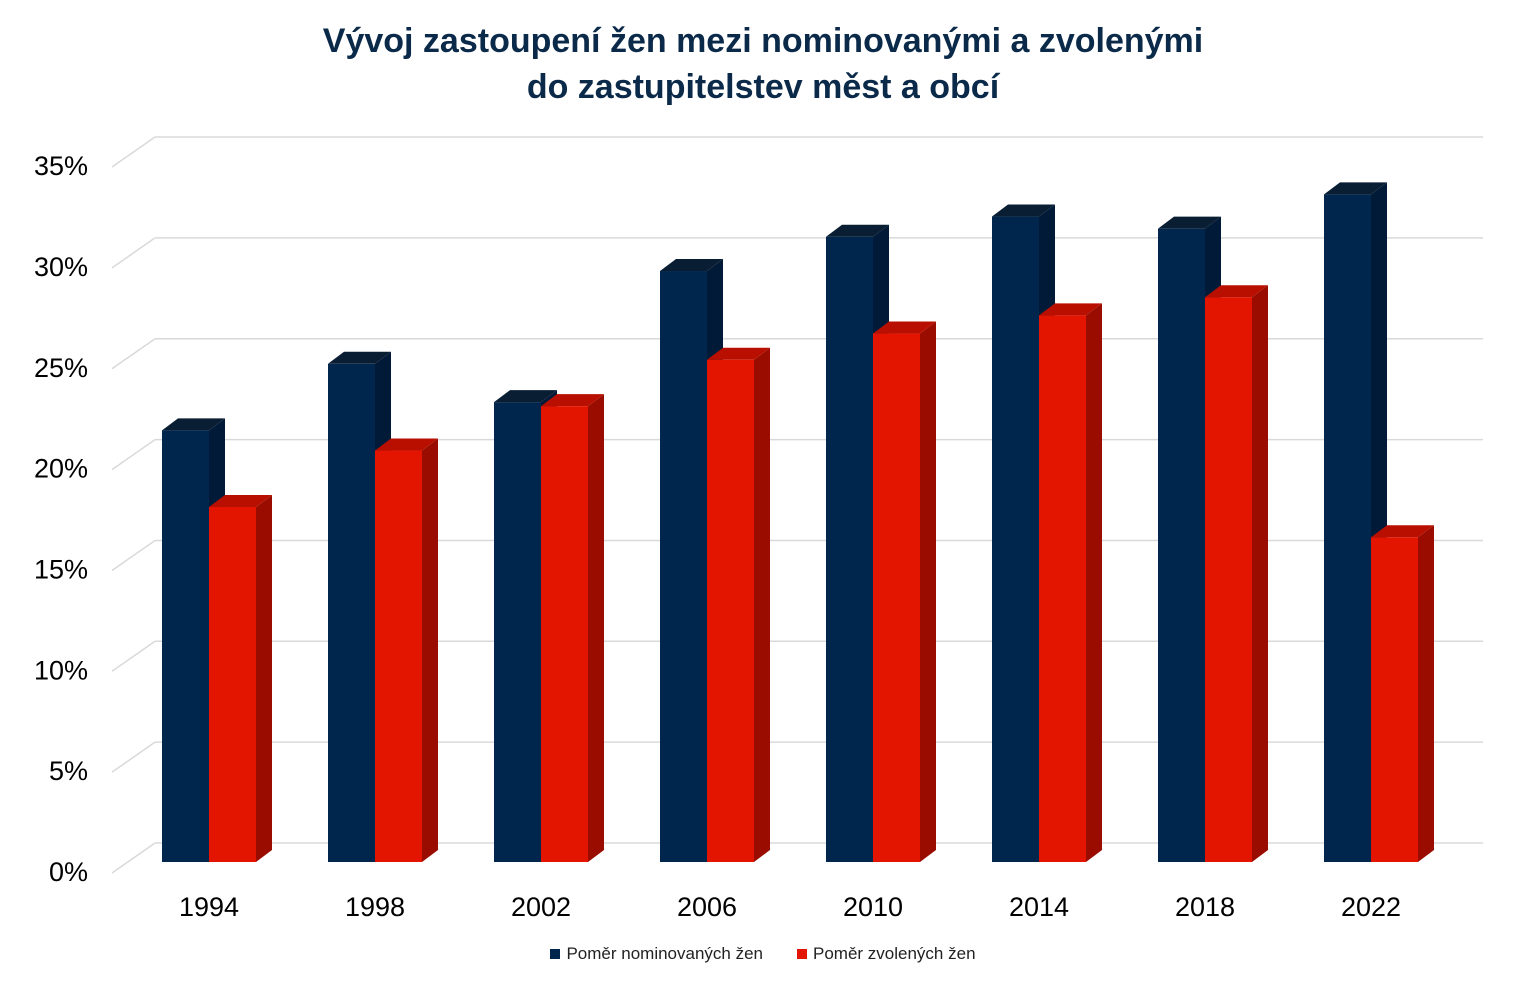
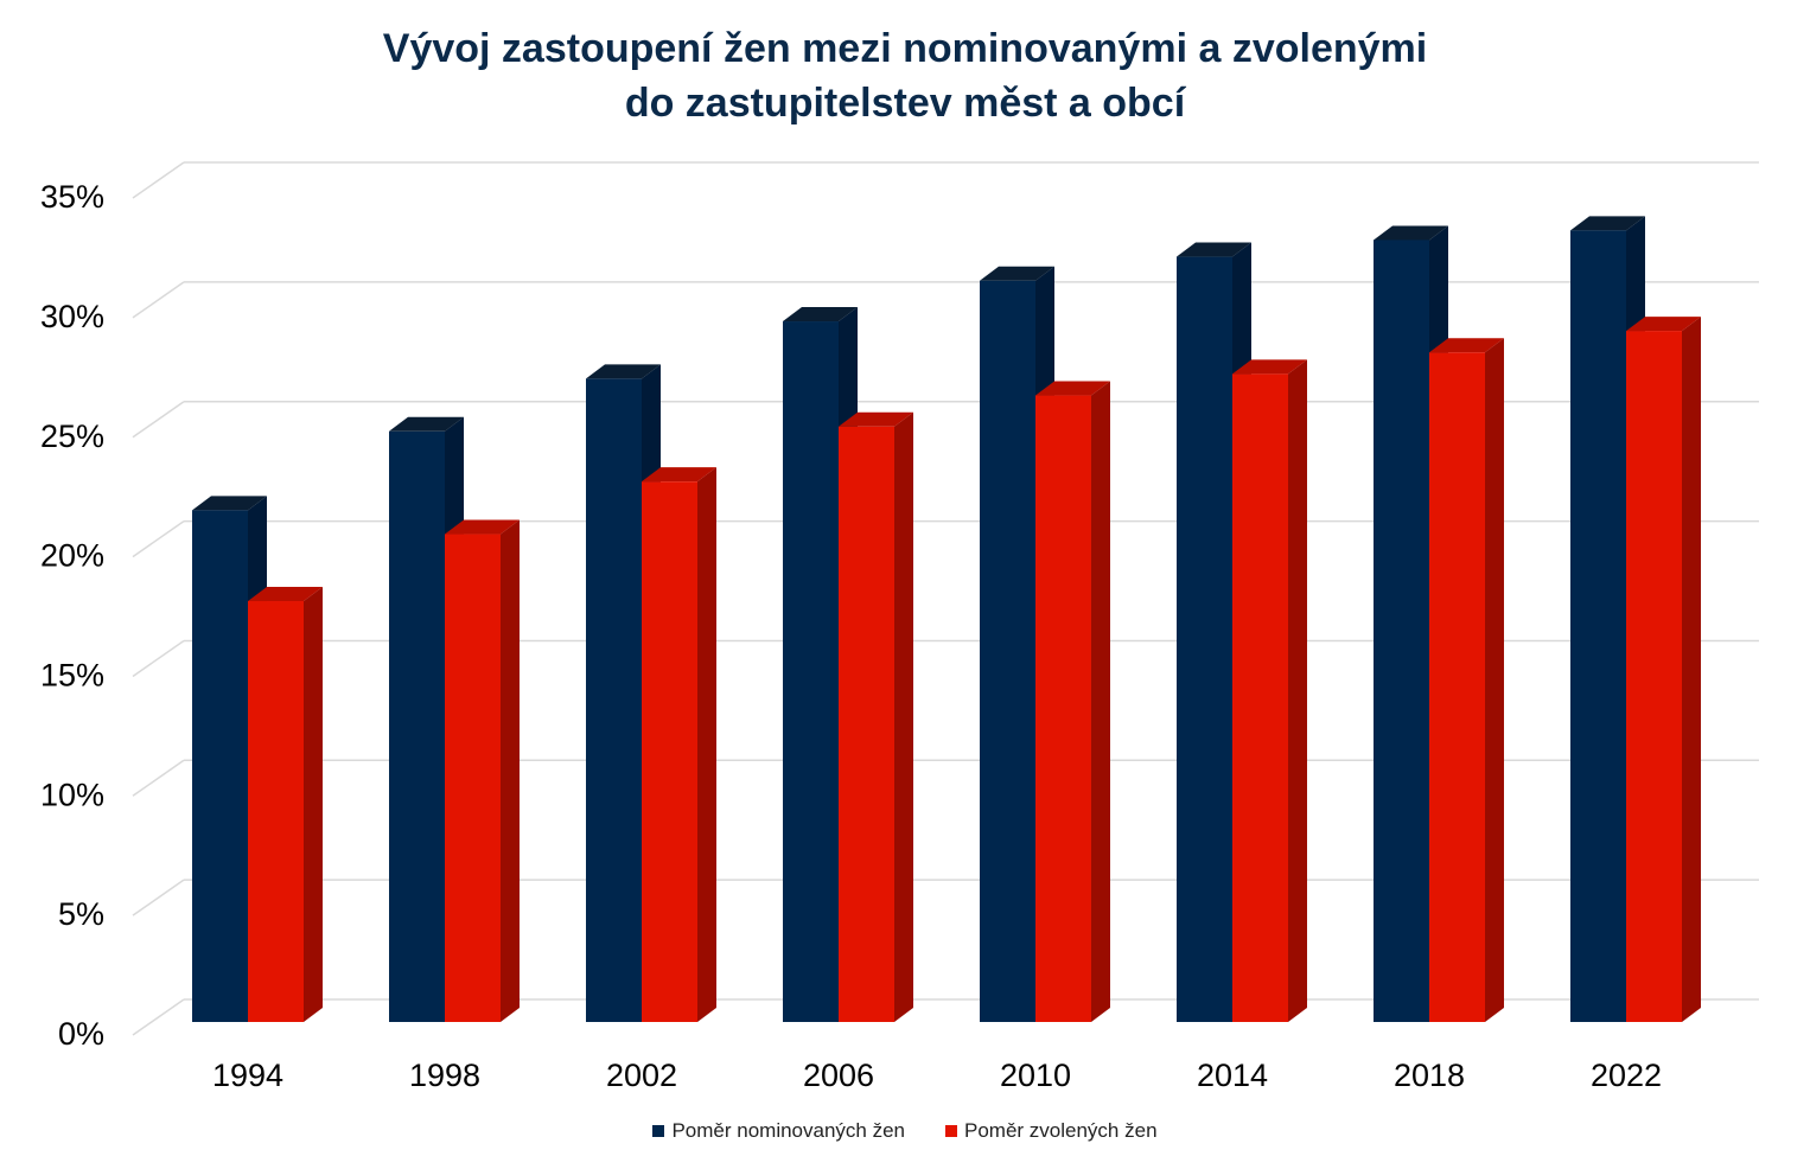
Poměr nominovaných žen/2002: 22.8% -> 26.9%
Poměr nominovaných žen/2018: 31.4% -> 32.7%
Poměr zvolených žen/2022: 16.1% -> 28.9%
